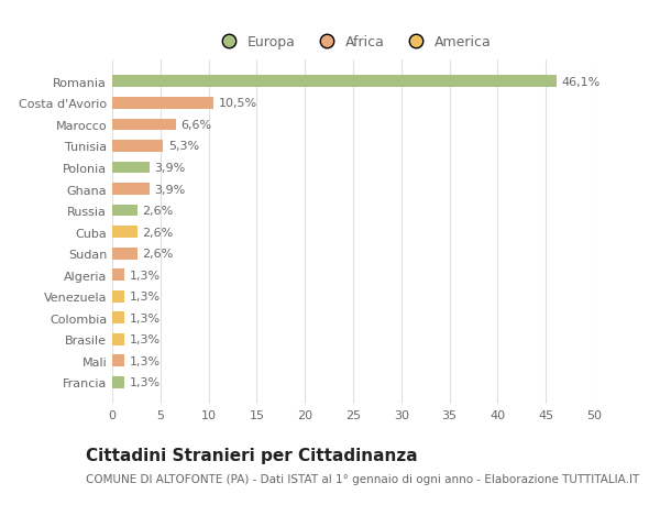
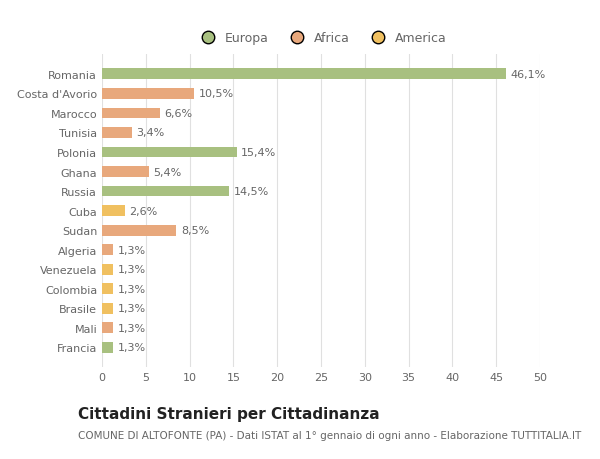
Tunisia: 5,3% -> 3,4%
Polonia: 3,9% -> 15,4%
Ghana: 3,9% -> 5,4%
Russia: 2,6% -> 14,5%
Sudan: 2,6% -> 8,5%
